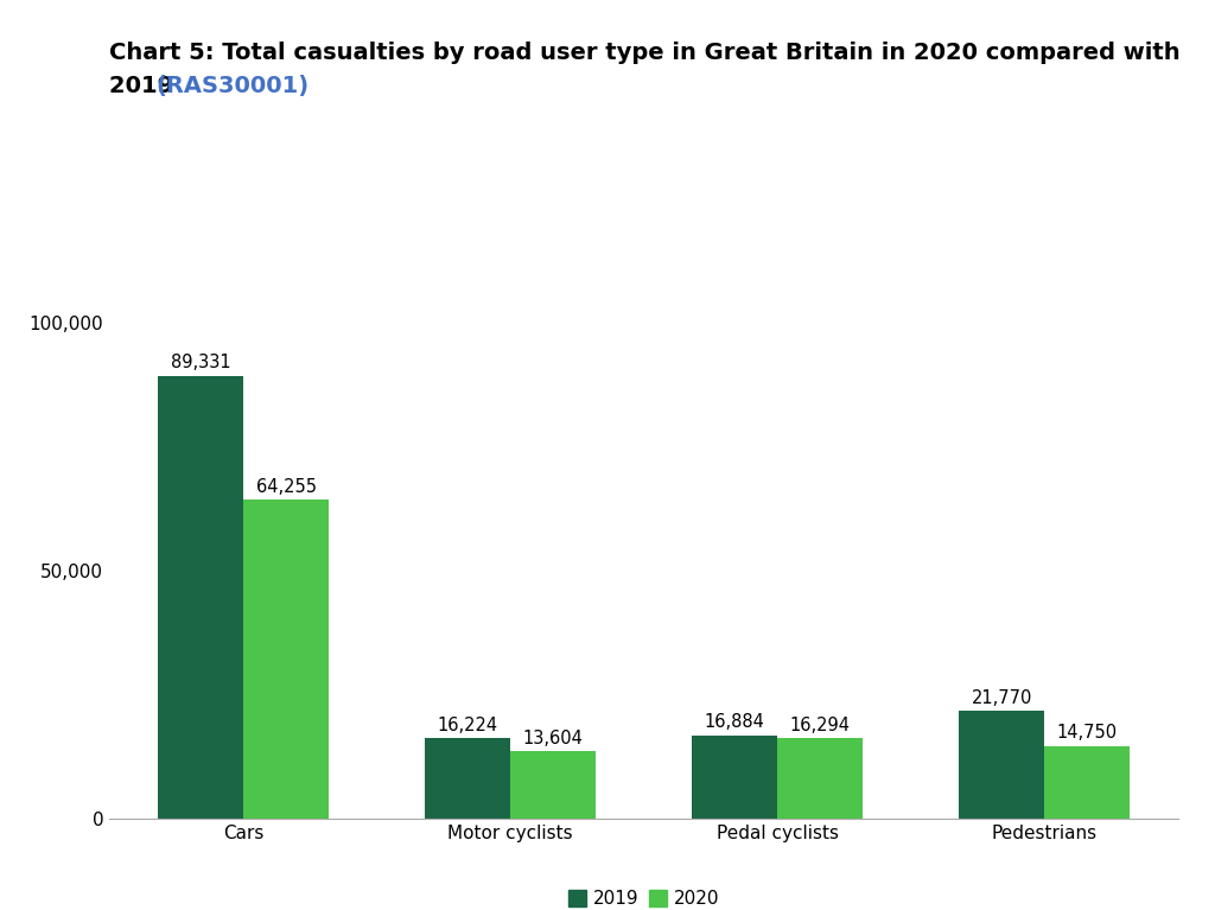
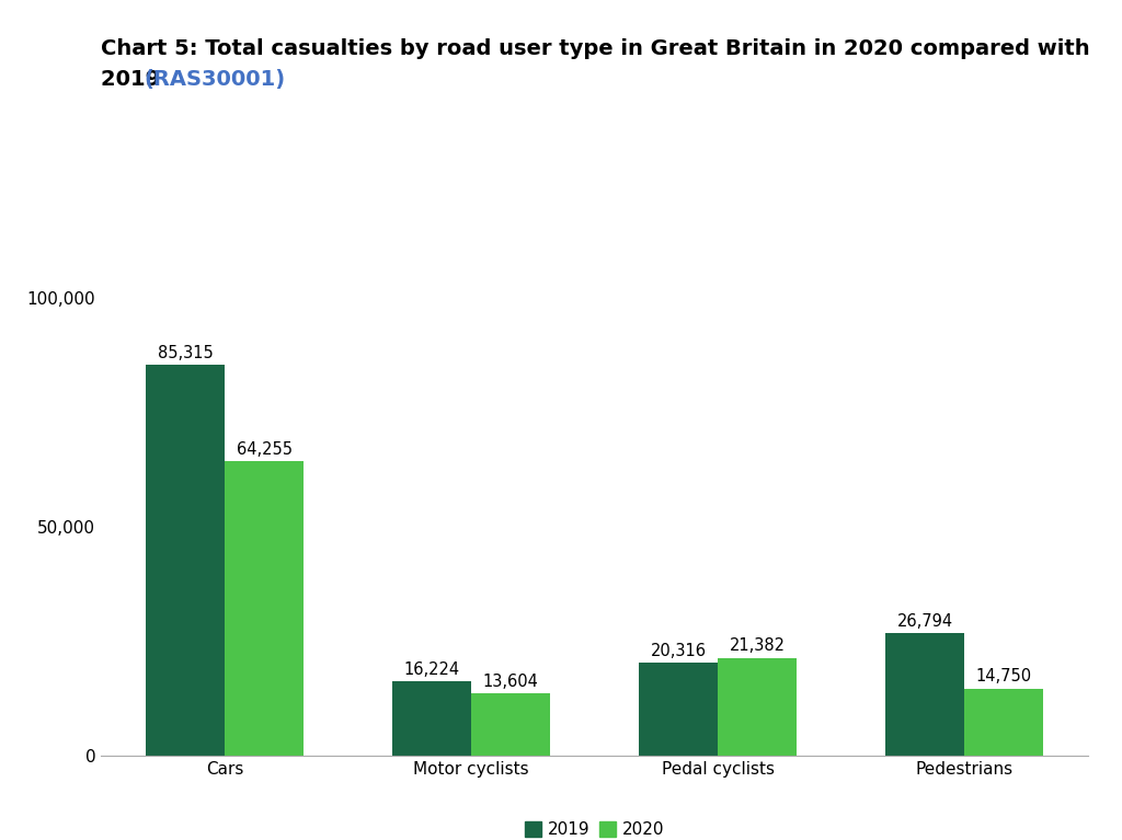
2019/Cars: 89,331 -> 85,315
2019/Pedal cyclists: 16,884 -> 20,316
2020/Pedal cyclists: 16,294 -> 21,382
2019/Pedestrians: 21,770 -> 26,794
